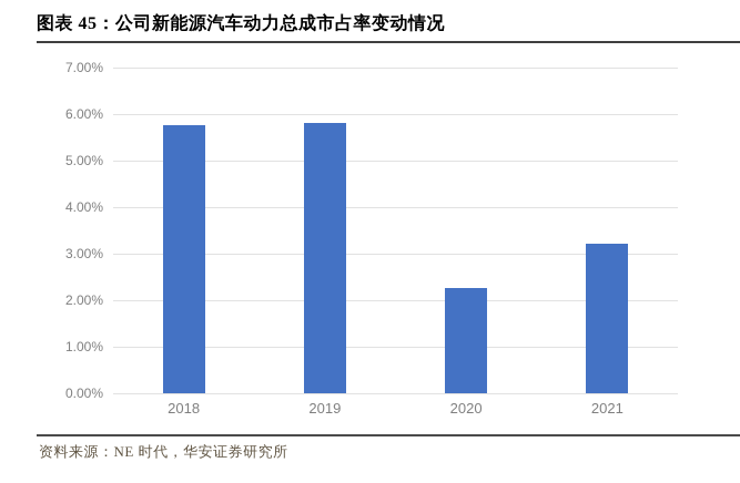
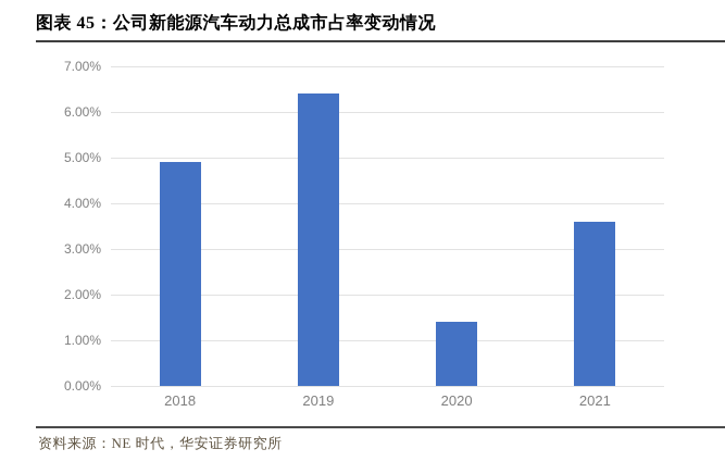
2018: 5.8% -> 4.9%
2019: 5.8% -> 6.4%
2020: 2.3% -> 1.4%
2021: 3.2% -> 3.6%
